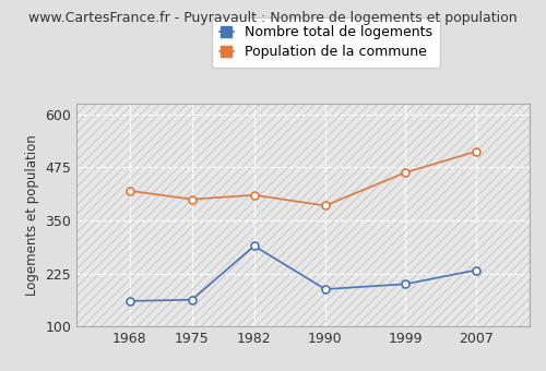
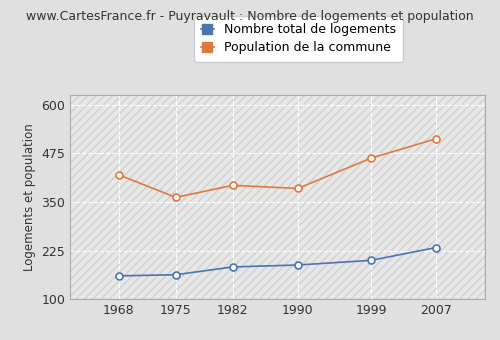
Population de la commune/1975: 400 -> 362
Nombre total de logements/1982: 290 -> 183
Population de la commune/1982: 410 -> 393
